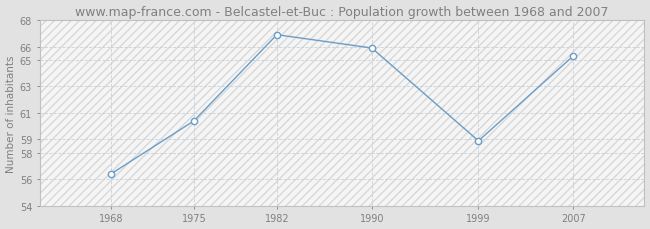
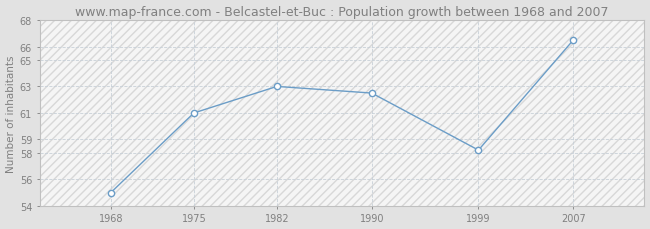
1968: 56.4 -> 55.0
1975: 60.4 -> 61.0
1982: 66.9 -> 63.0
1990: 65.9 -> 62.5
1999: 58.9 -> 58.2
2007: 65.3 -> 66.5
